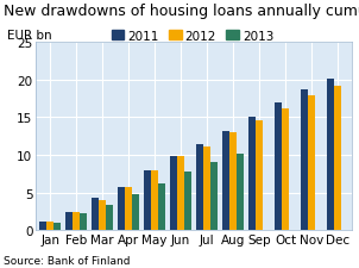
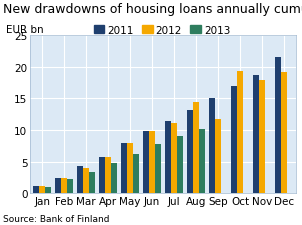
2012/Aug: 13.0 -> 14.4
2012/Sep: 14.6 -> 11.8
2012/Oct: 16.2 -> 19.4
2011/Dec: 20.1 -> 21.6
